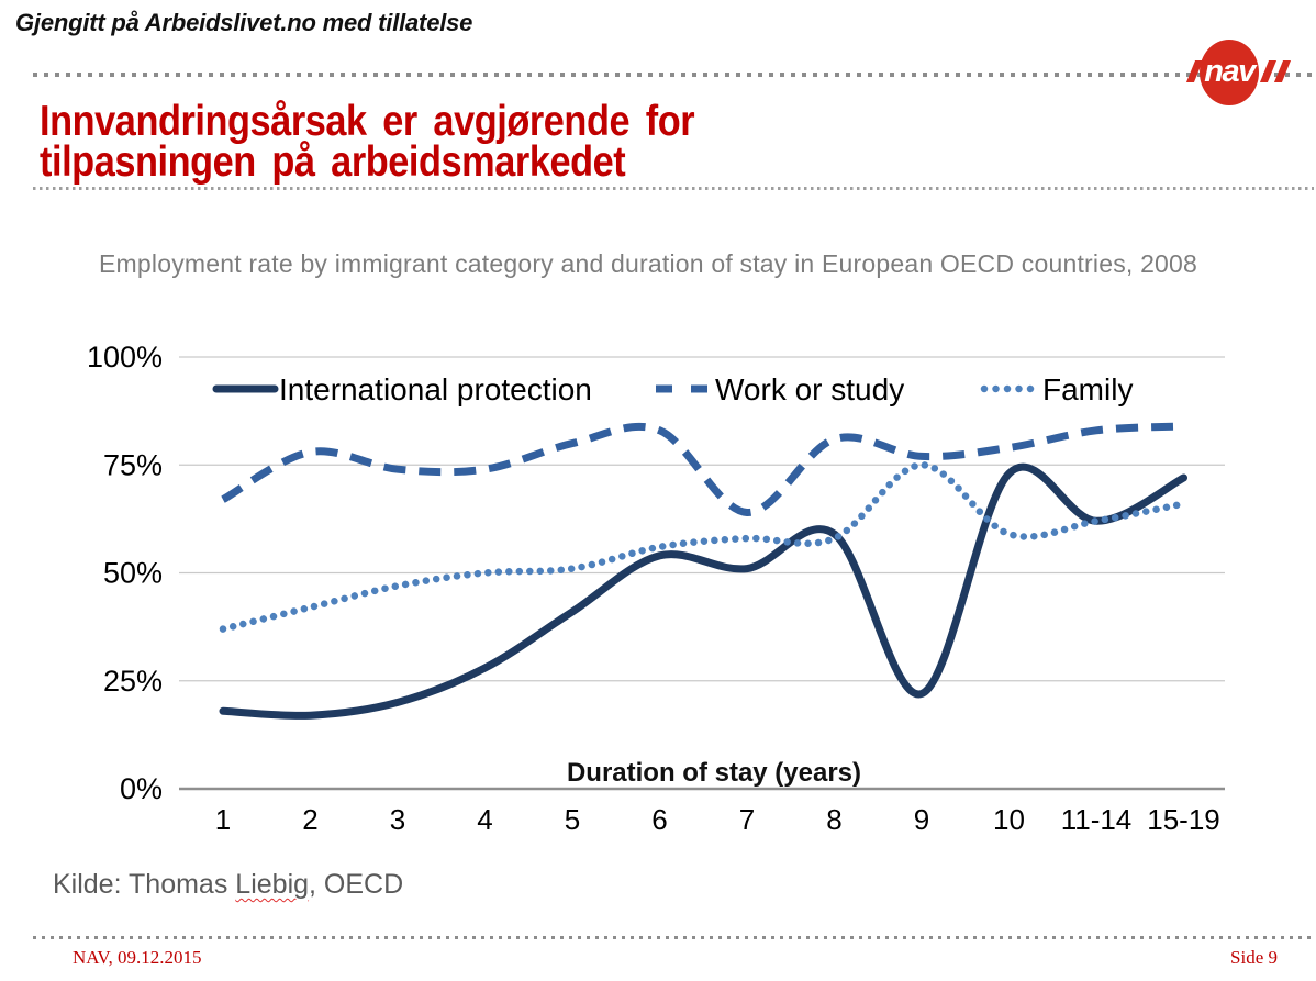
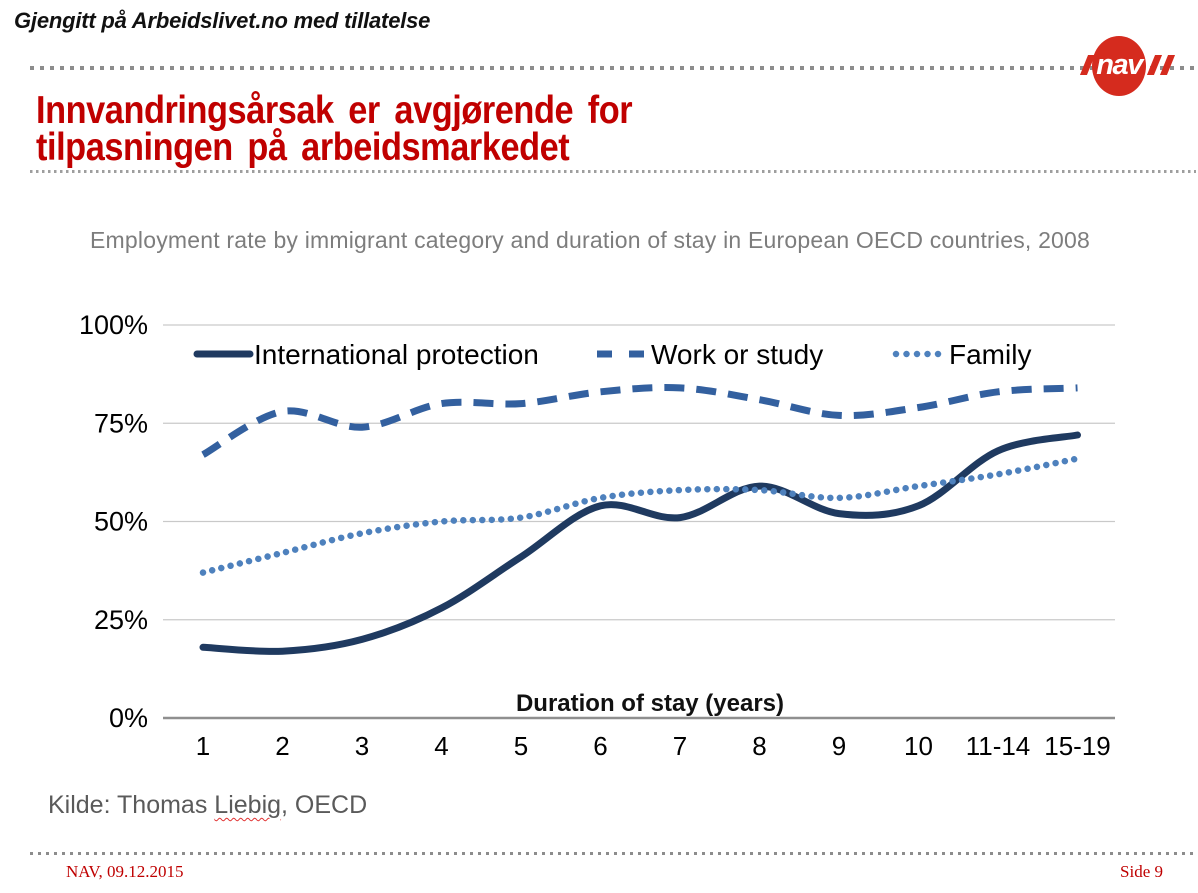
Work or study/4: 74% -> 80%
Work or study/7: 64% -> 84%
International protection/9: 22% -> 52%
Family/9: 75% -> 56%
International protection/10: 73% -> 54%
International protection/11-14: 62% -> 68%
